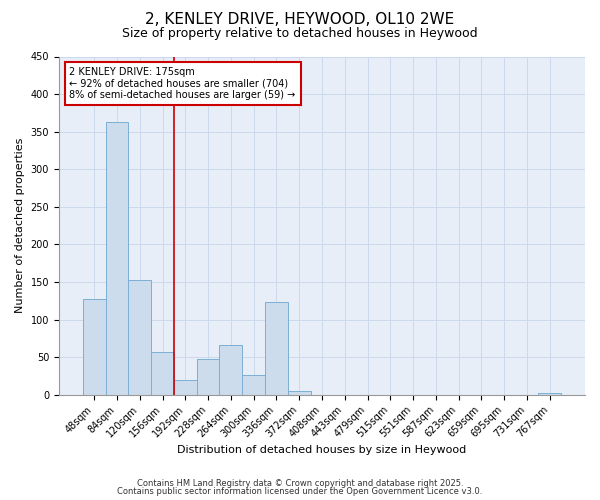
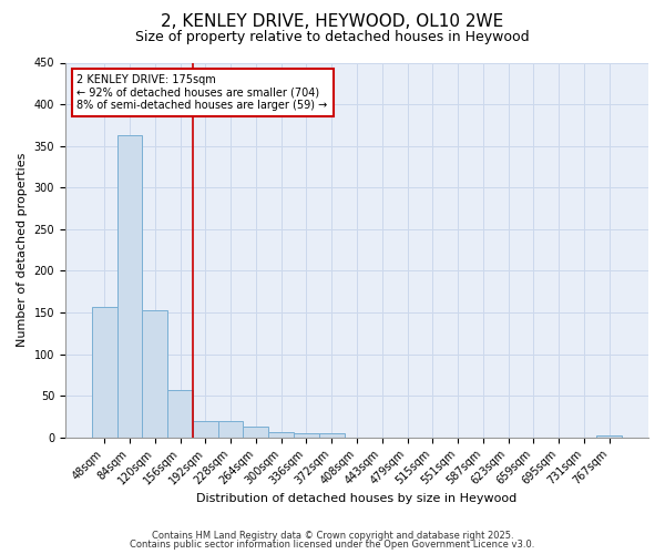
48sqm: 128 -> 157
228sqm: 48 -> 20
264sqm: 66 -> 13
300sqm: 26 -> 6
336sqm: 124 -> 5
